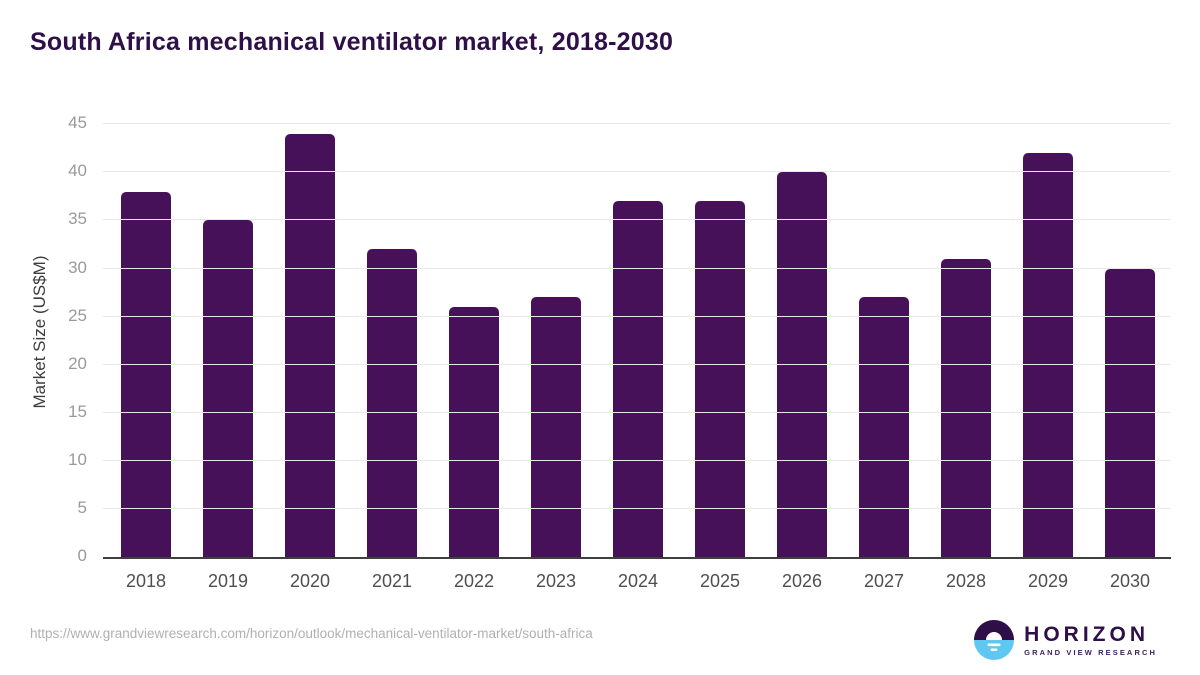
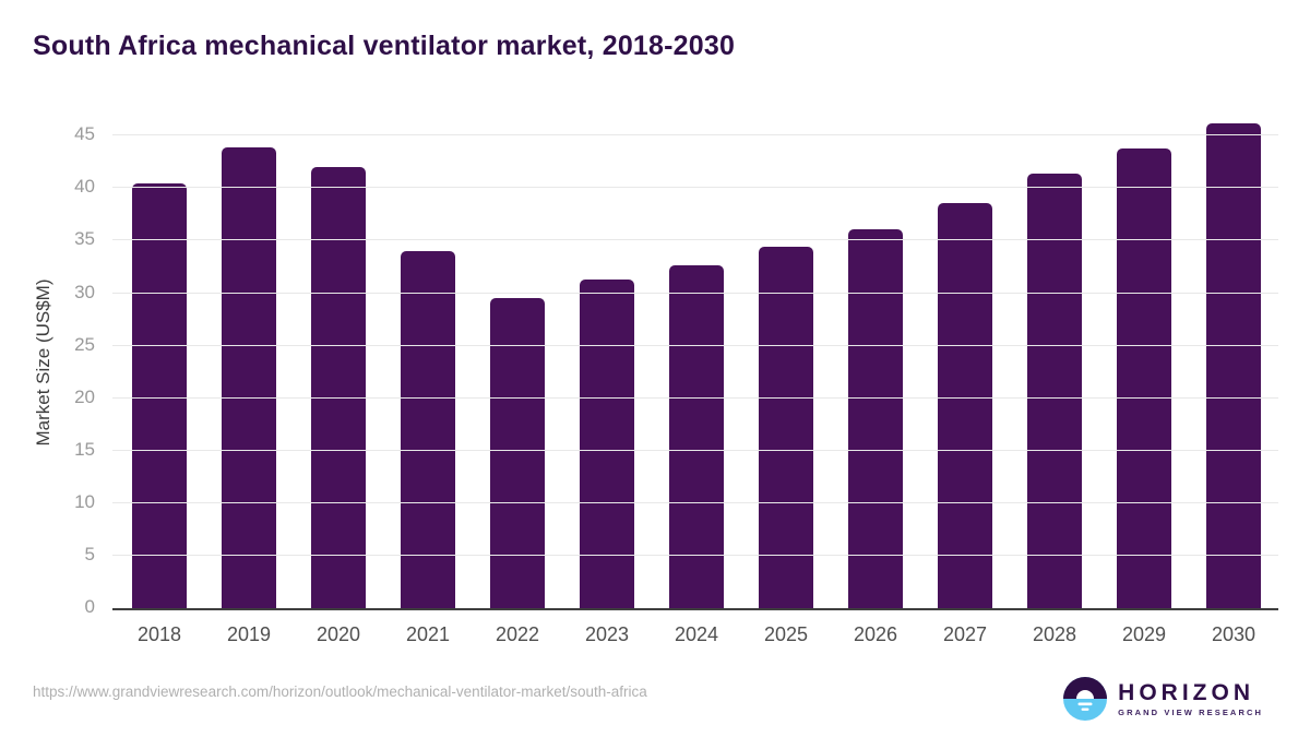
2018: 38 -> 40
2019: 35 -> 44
2020: 44 -> 42
2021: 32 -> 34
2022: 26 -> 30
2023: 27 -> 31
2024: 37 -> 33
2025: 37 -> 34
2026: 40 -> 36
2027: 27 -> 39
2028: 31 -> 41
2029: 42 -> 44
2030: 30 -> 46
